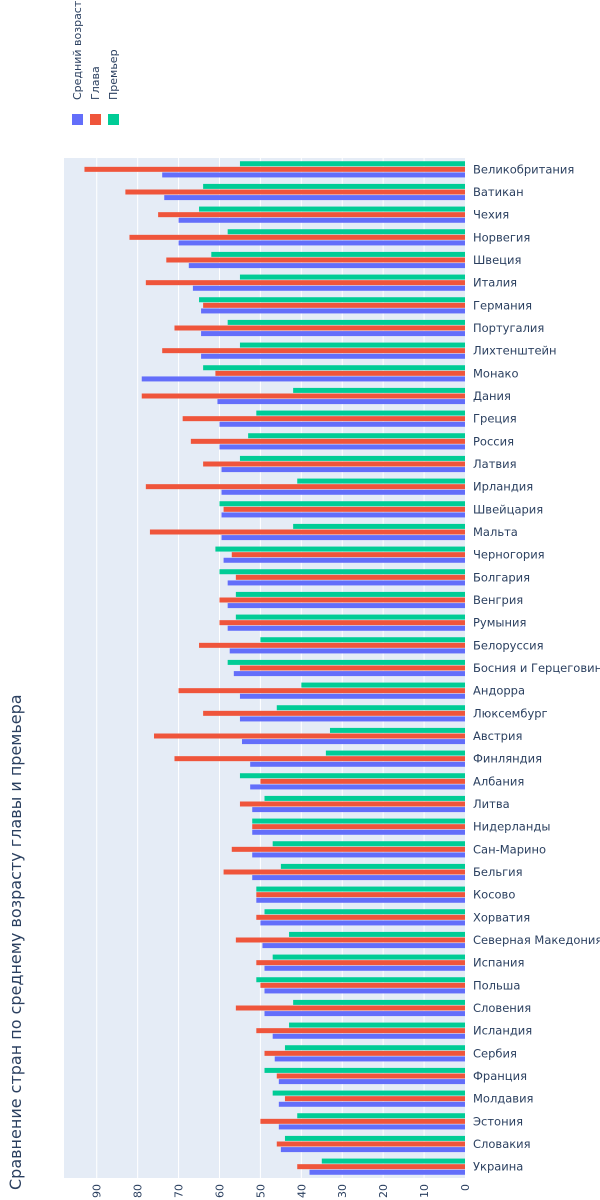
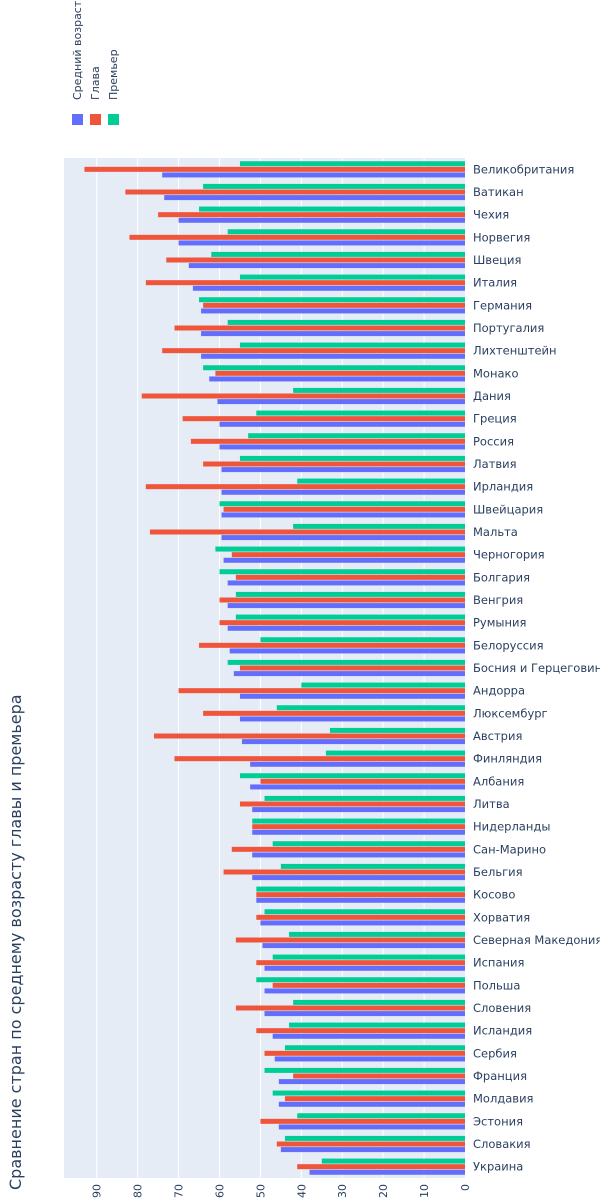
Средний возраст/Монако: 79 -> 62
Глава/Польша: 50 -> 47
Глава/Франция: 46 -> 42
